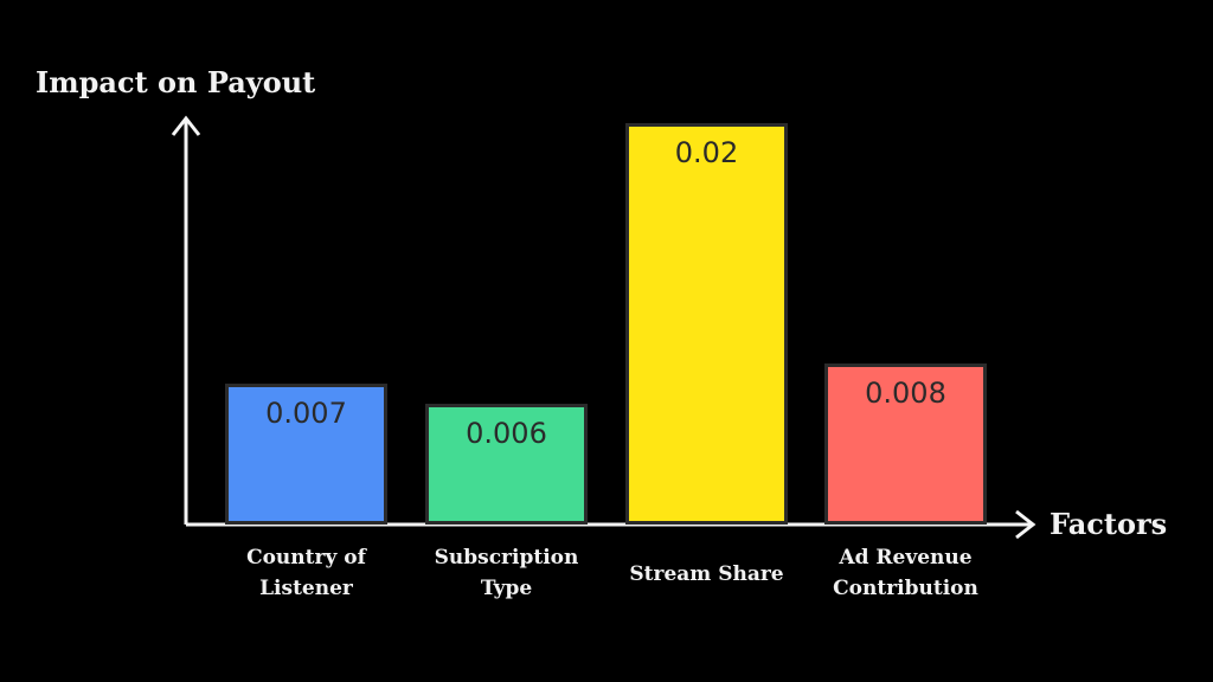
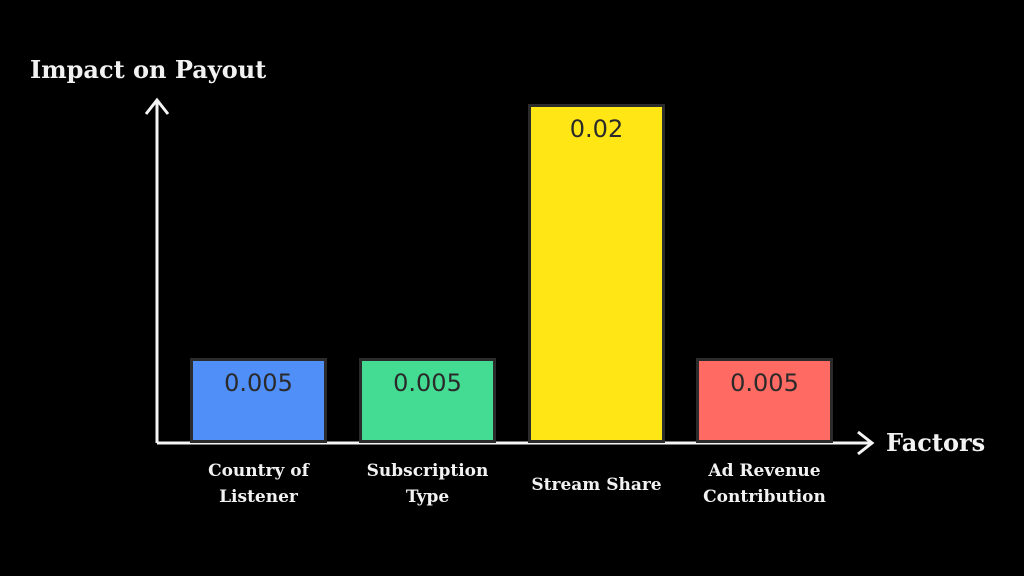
Country of Listener: 0.007 -> 0.005
Subscription Type: 0.006 -> 0.005
Ad Revenue Contribution: 0.008 -> 0.005
